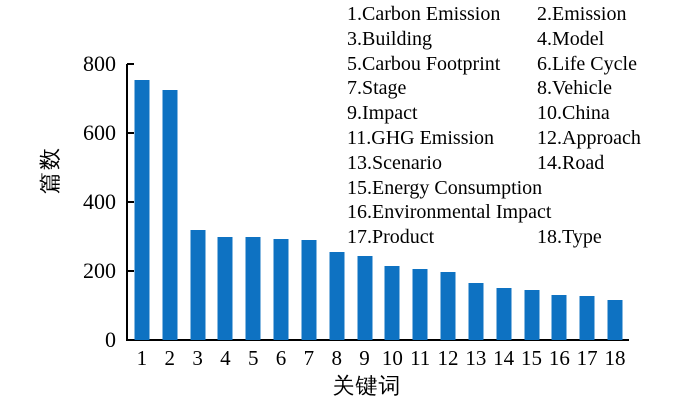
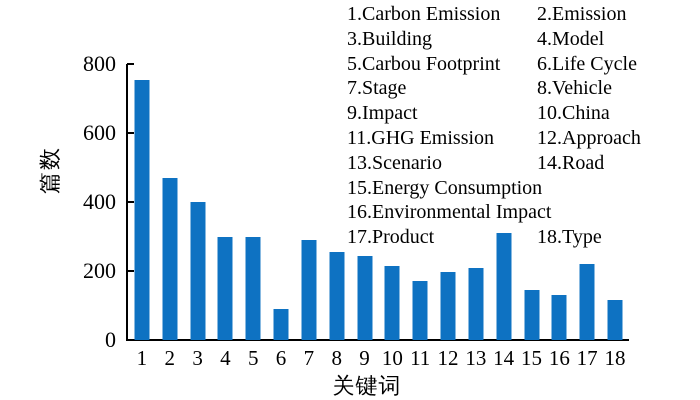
2: 720 -> 470
3: 320 -> 400
6: 290 -> 90
11: 210 -> 170
13: 170 -> 210
14: 150 -> 310
17: 130 -> 220
